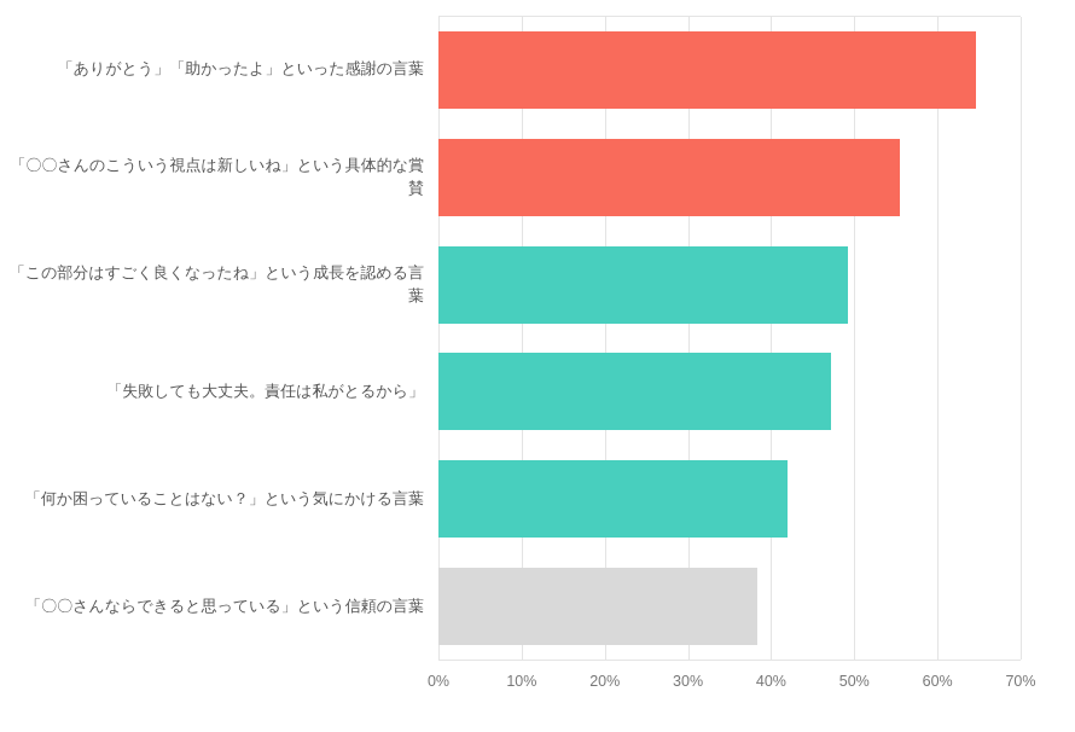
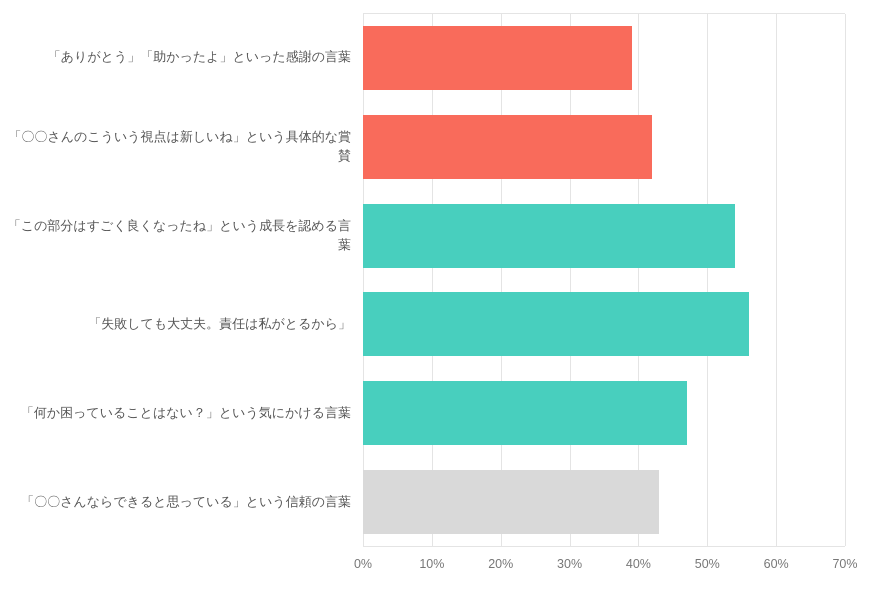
「ありがとう」「助かったよ」といった感謝の言葉: 65% -> 39%
「〇〇さんのこういう視点は新しいね」という具体的な賞賛: 56% -> 42%
「この部分はすごく良くなったね」という成長を認める言葉: 49% -> 54%
「失敗しても大丈夫。責任は私がとるから」: 47% -> 56%
「何か困っていることはない？」という気にかける言葉: 42% -> 47%
「〇〇さんならできると思っている」という信頼の言葉: 38% -> 43%
